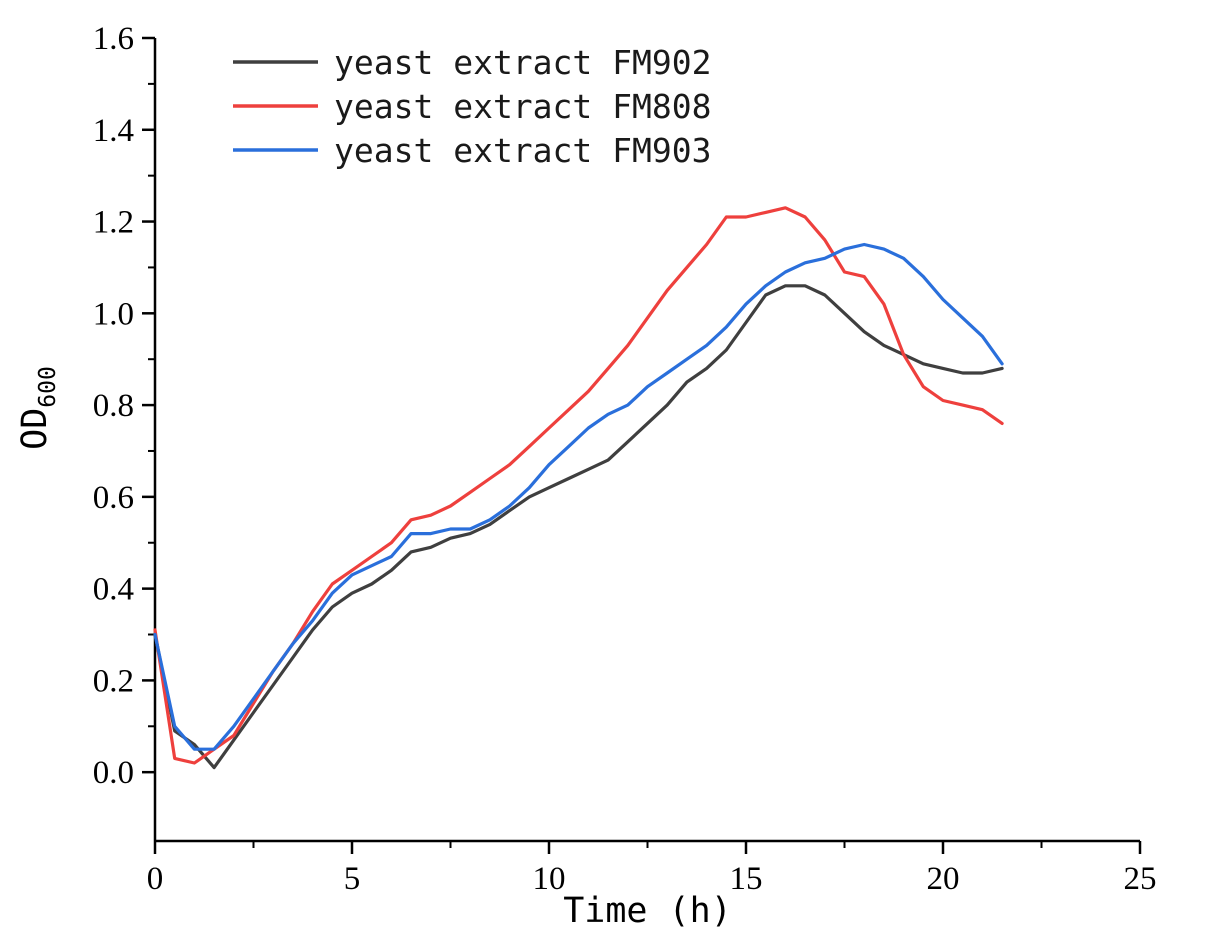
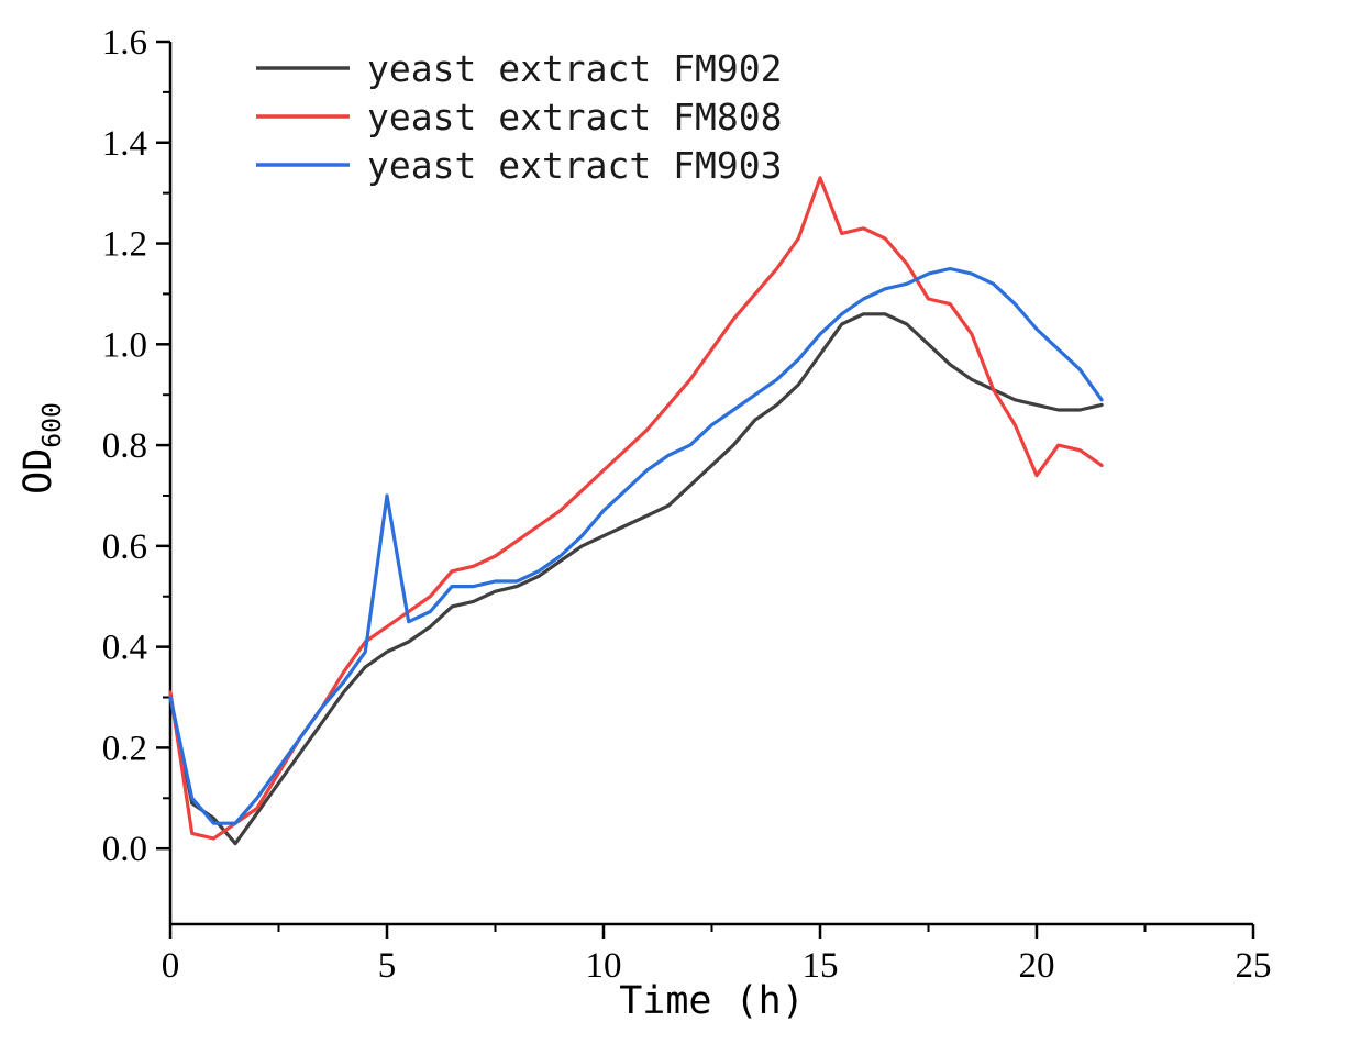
yeast extract FM903/5: 0.43 -> 0.70
yeast extract FM808/15: 1.21 -> 1.33
yeast extract FM808/20: 0.81 -> 0.74
